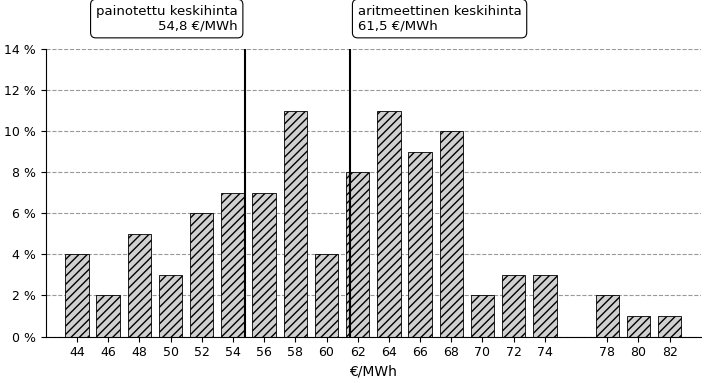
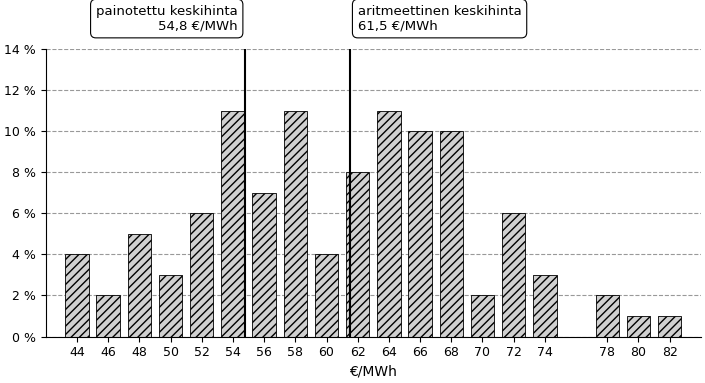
54: 7 % -> 11 %
66: 9 % -> 10 %
72: 3 % -> 6 %
